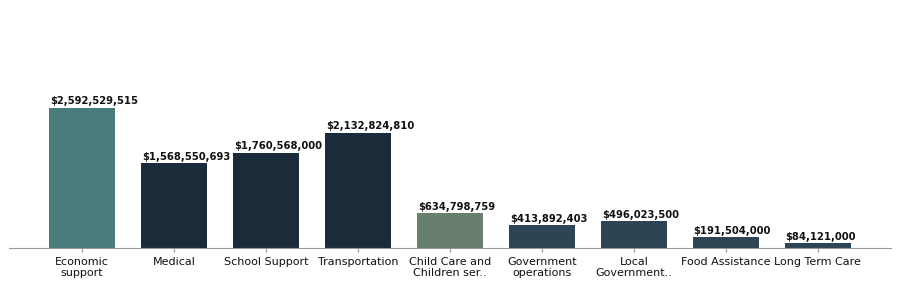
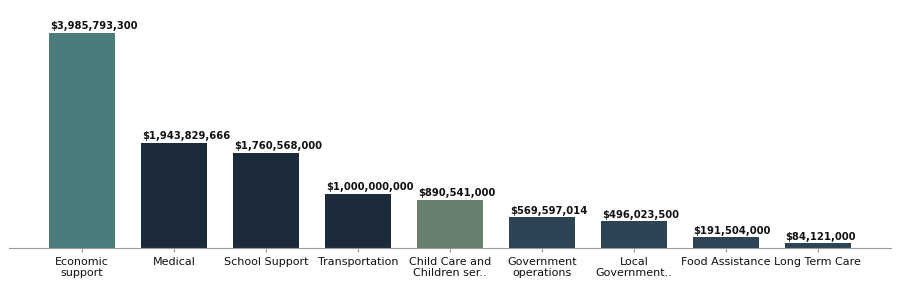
Economic support: $2,592,529,515 -> $3,985,793,300
Medical: $1,568,550,693 -> $1,943,829,666
Transportation: $2,132,824,810 -> $1,000,000,000
Child Care and Children ser..: $634,798,759 -> $890,541,000
Government operations: $413,892,403 -> $569,597,014
